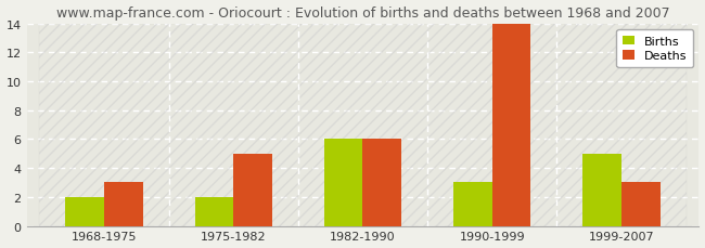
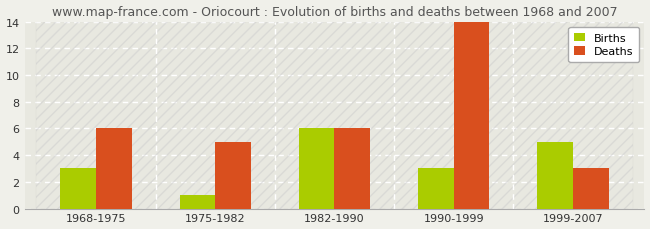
Births/1968-1975: 2 -> 3
Deaths/1968-1975: 3 -> 6
Births/1975-1982: 2 -> 1
